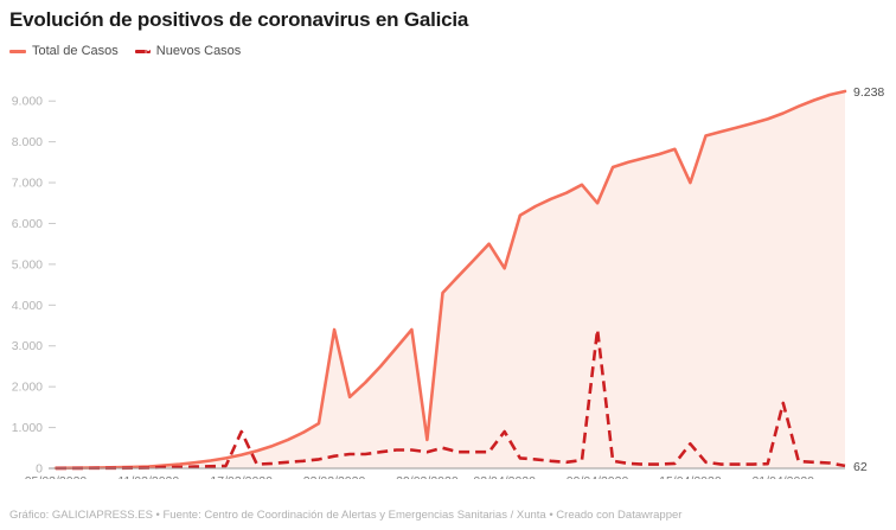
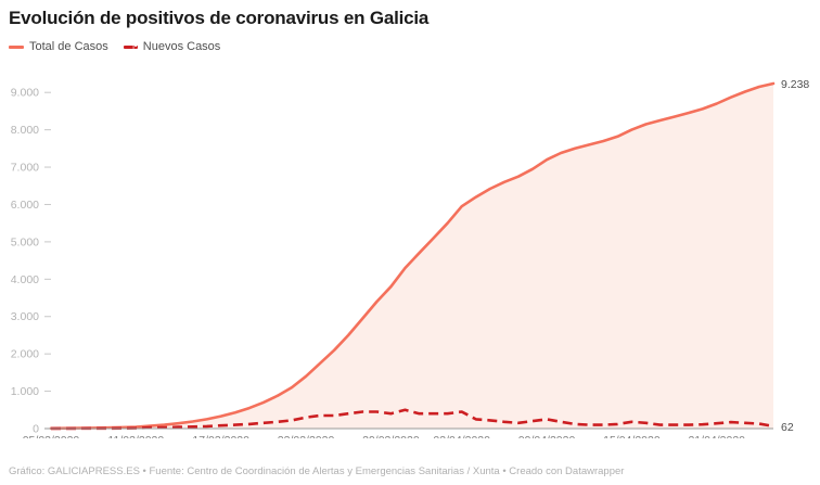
Nuevos Casos/17/03/2020: 900 -> 100
Total de Casos/23/03/2020: 3400 -> 1400
Total de Casos/29/03/2020: 700 -> 3800
Total de Casos/03/04/2020: 4900 -> 6000
Nuevos Casos/03/04/2020: 900 -> 400
Total de Casos/09/04/2020: 6500 -> 7200
Nuevos Casos/09/04/2020: 3400 -> 200
Total de Casos/15/04/2020: 7000 -> 8000
Nuevos Casos/15/04/2020: 600 -> 200
Nuevos Casos/21/04/2020: 1600 -> 100
